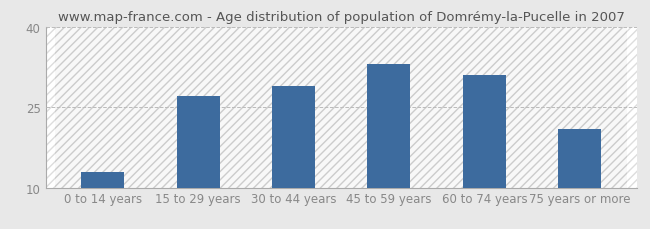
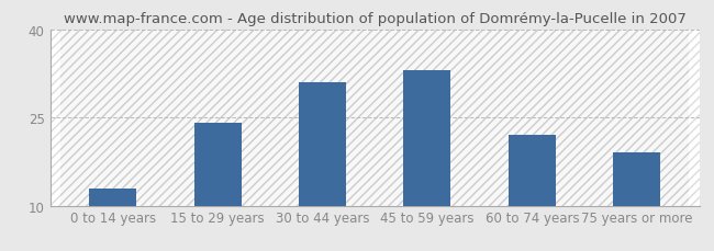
15 to 29 years: 27 -> 24
30 to 44 years: 29 -> 31
60 to 74 years: 31 -> 22
75 years or more: 21 -> 19
